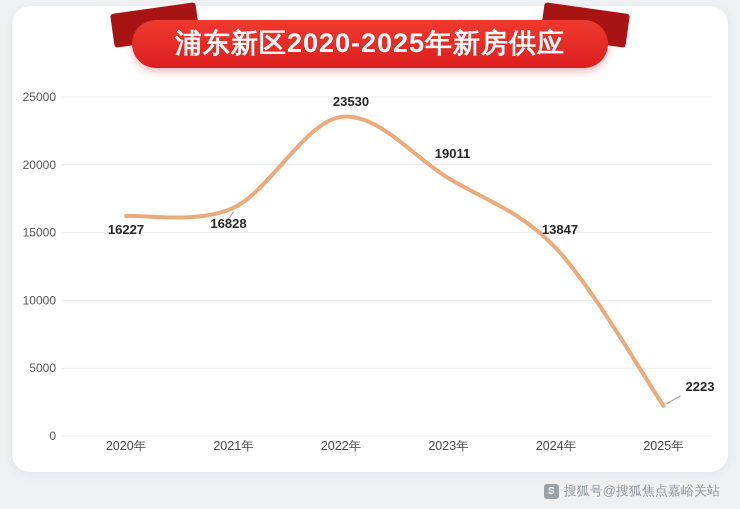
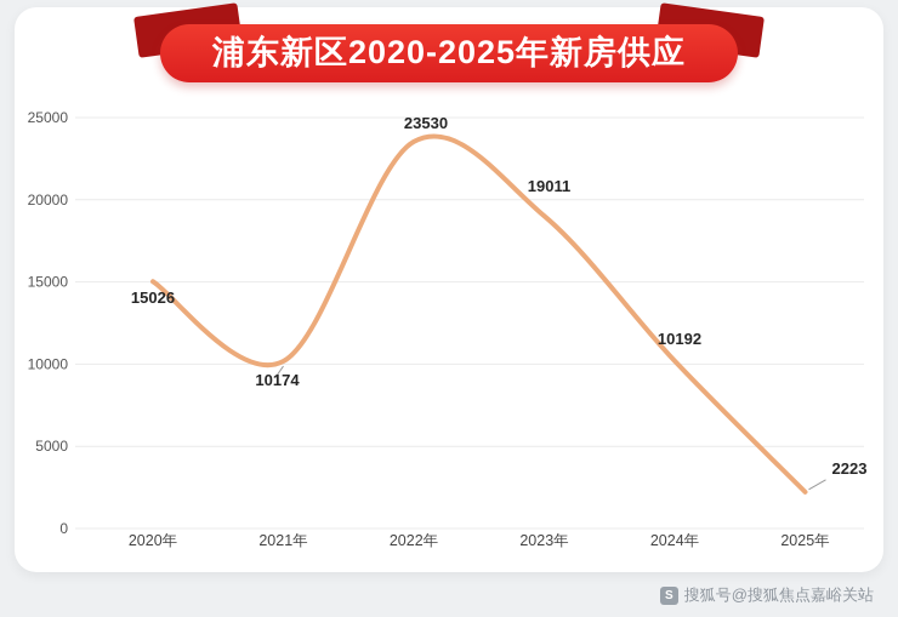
2020年: 16227 -> 15026
2021年: 16828 -> 10174
2024年: 13847 -> 10192
